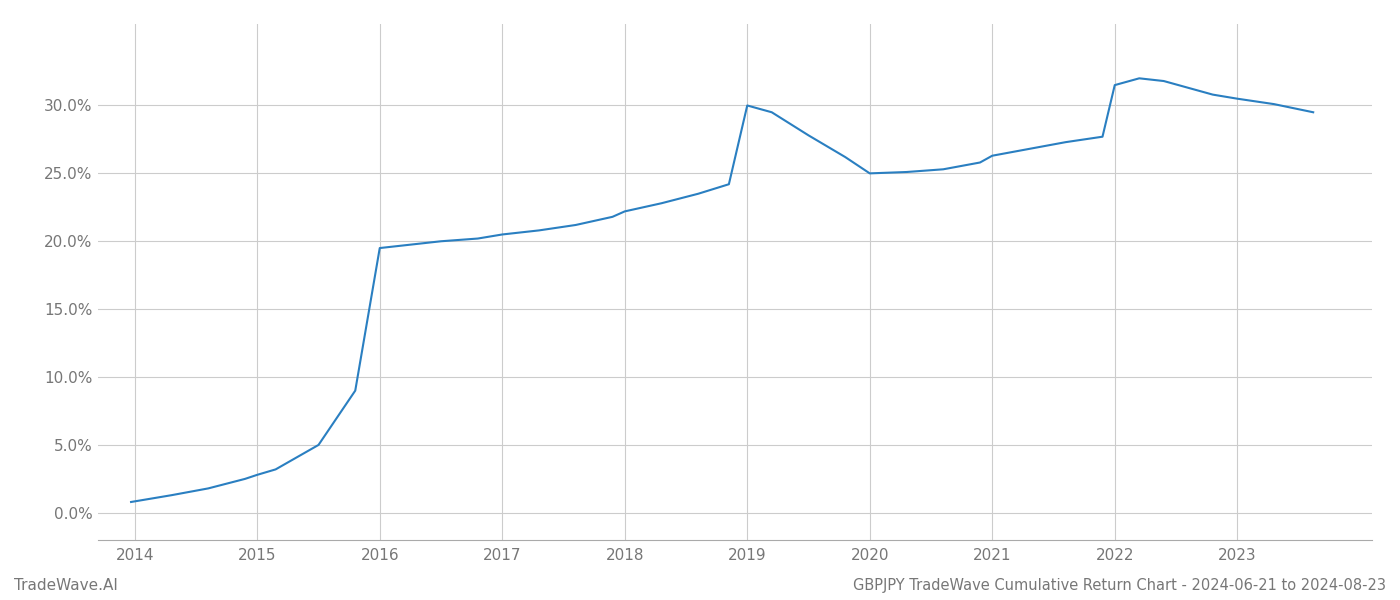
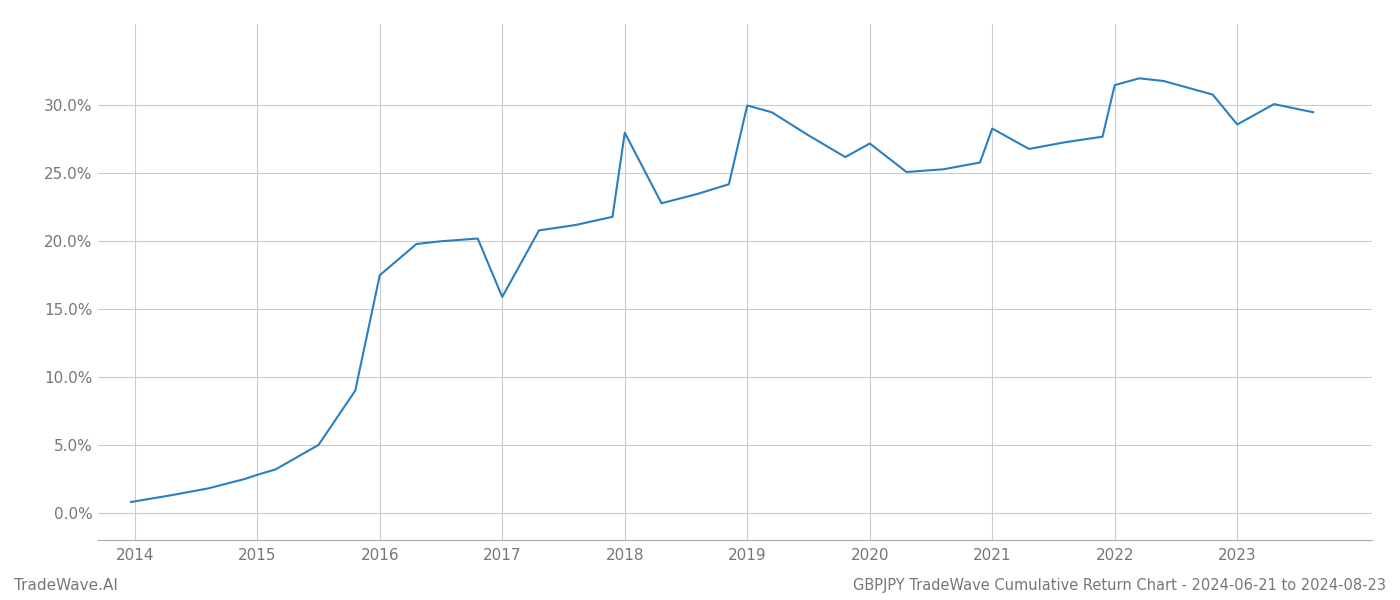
2016: 19.5% -> 17.5%
2017: 20.5% -> 15.9%
2018: 22.2% -> 28.0%
2020: 25.0% -> 27.2%
2021: 26.3% -> 28.3%
2023: 30.5% -> 28.6%
